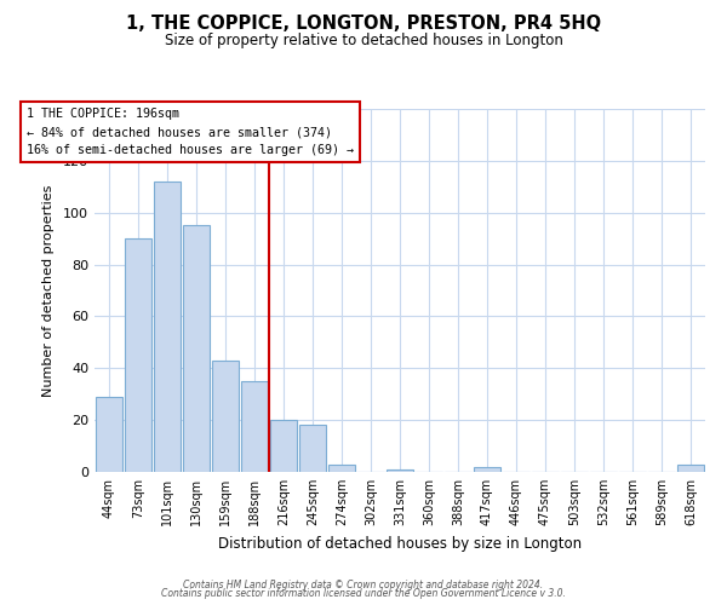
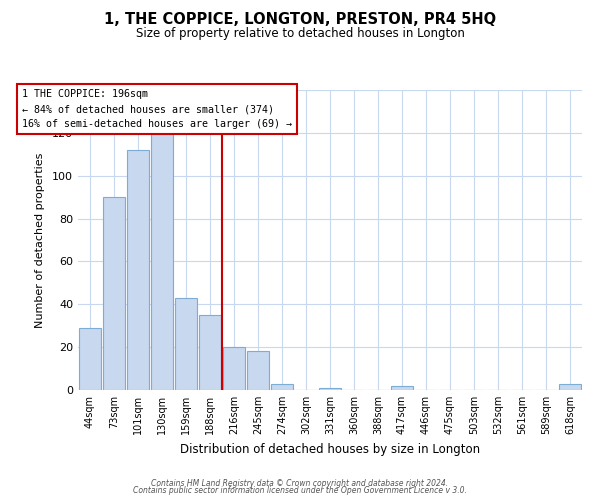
130sqm: 95 -> 120
